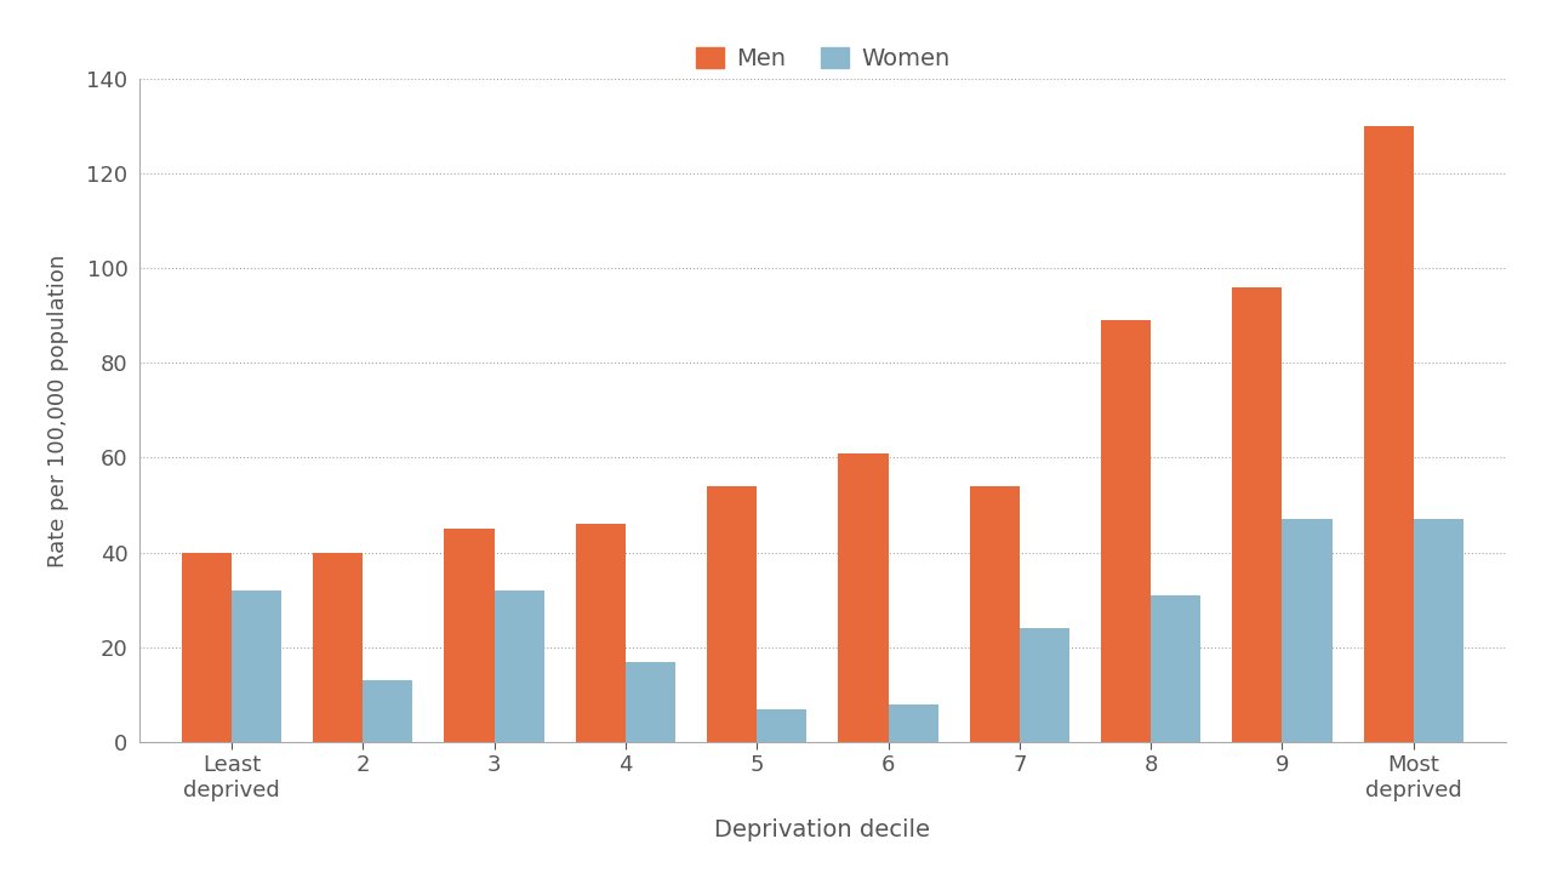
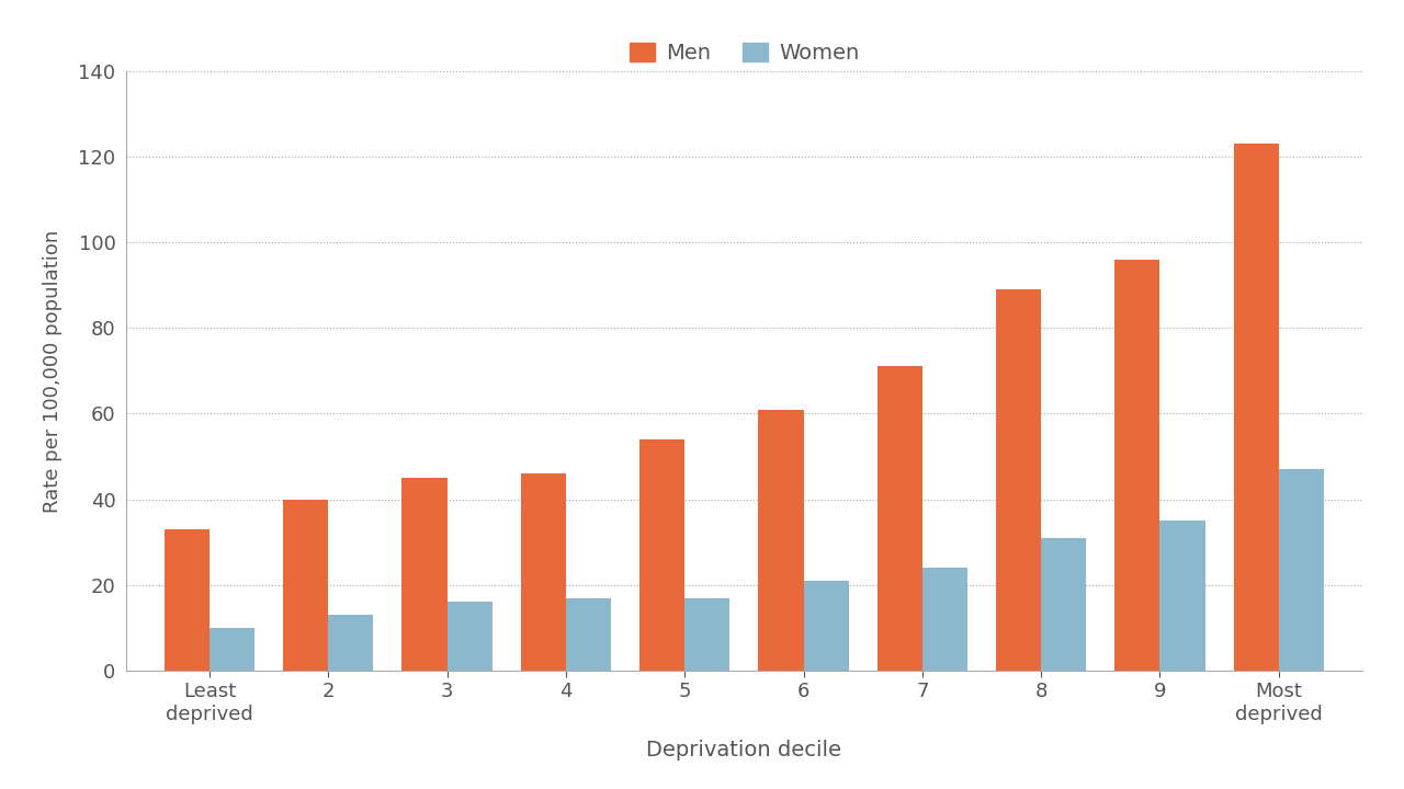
Men/Least deprived: 40 -> 33
Women/Least deprived: 32 -> 10
Women/3: 32 -> 16
Women/5: 7 -> 17
Women/6: 8 -> 21
Men/7: 54 -> 71
Women/9: 47 -> 35
Men/Most deprived: 130 -> 123
